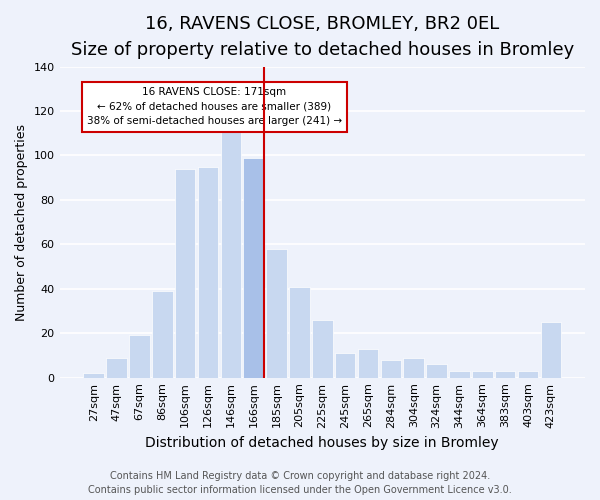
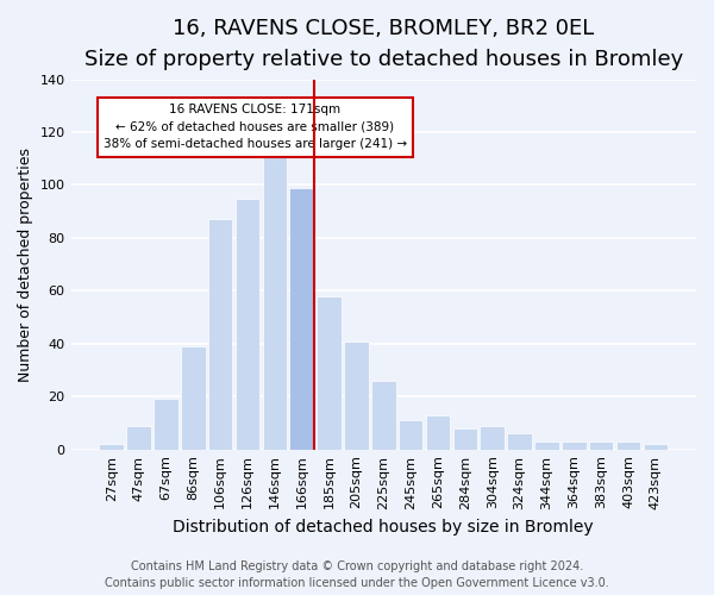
106sqm: 94 -> 87
423sqm: 25 -> 2
